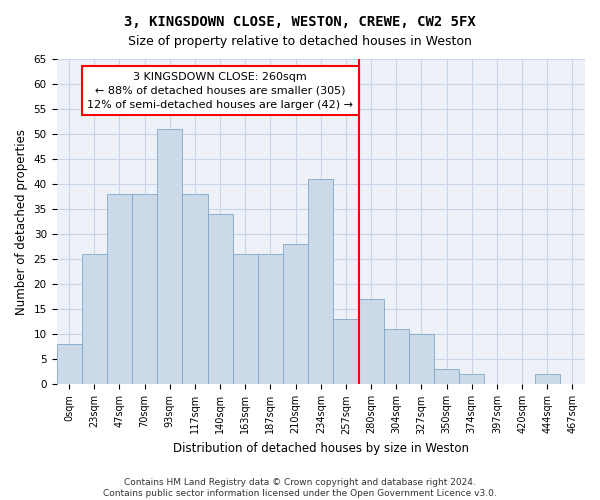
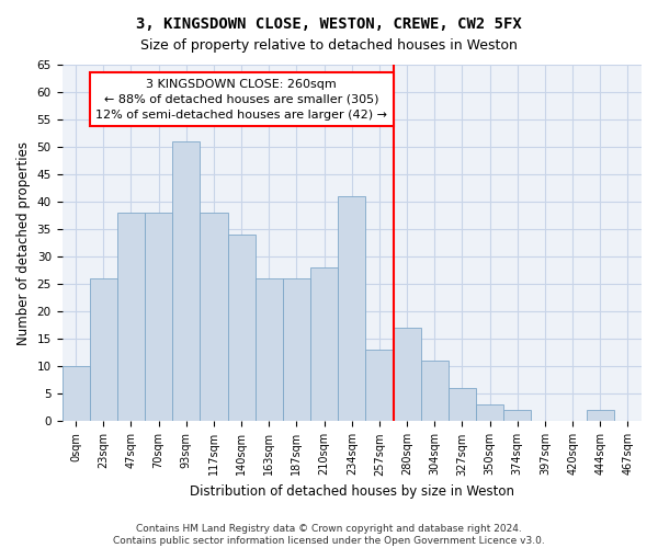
0sqm: 8 -> 10
327sqm: 10 -> 6
